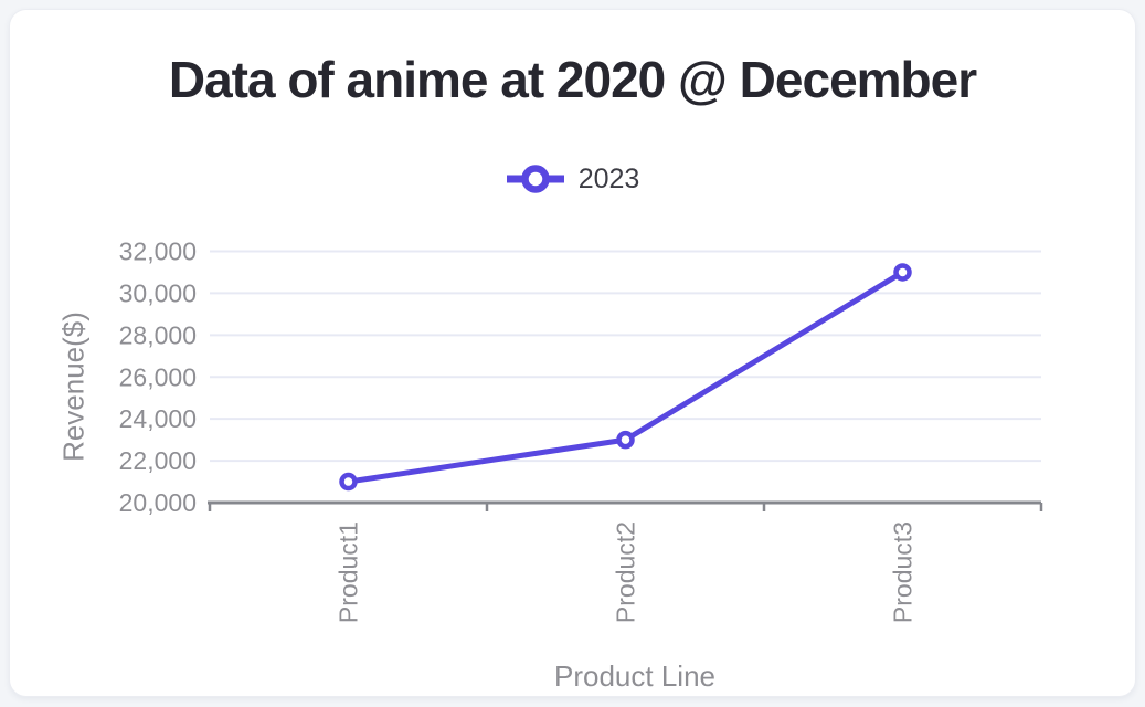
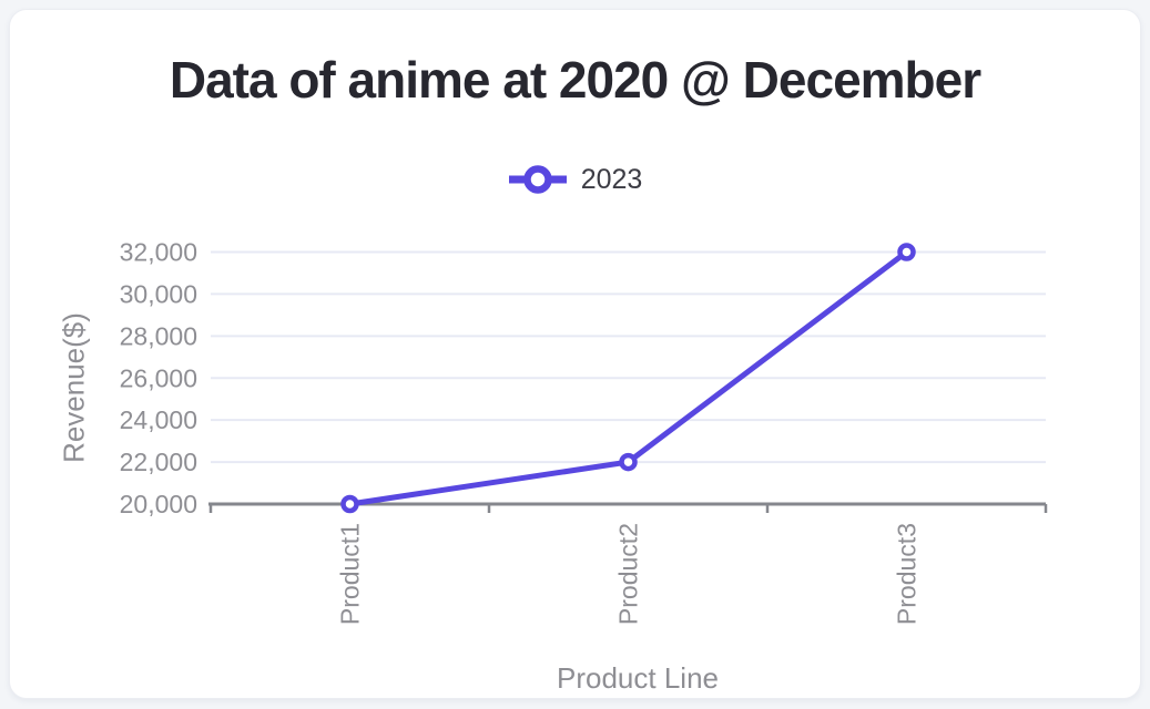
Product1: 21000 -> 20000
Product2: 23000 -> 22000
Product3: 31000 -> 32000
